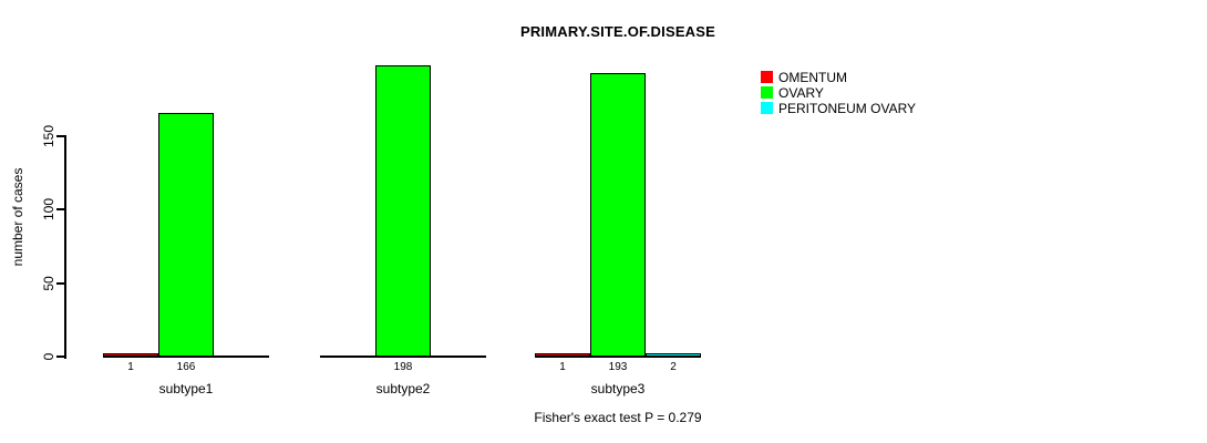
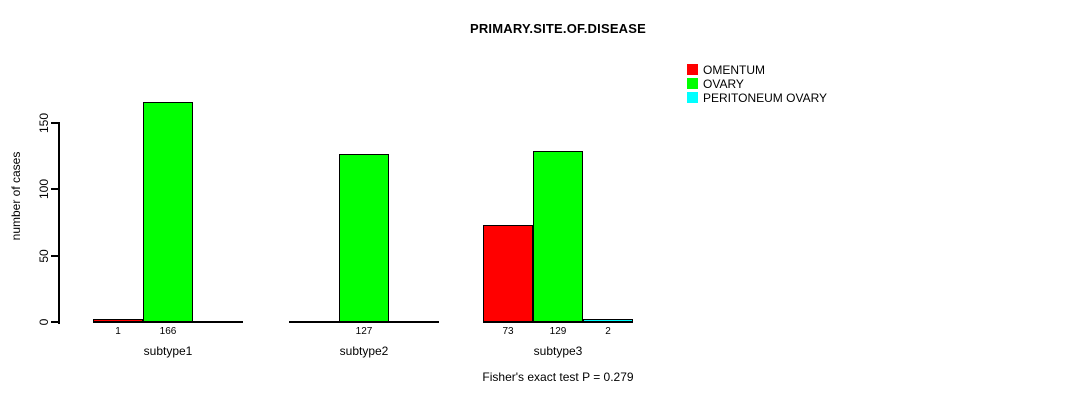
OVARY/subtype2: 198 -> 127
OMENTUM/subtype3: 1 -> 73
OVARY/subtype3: 193 -> 129
